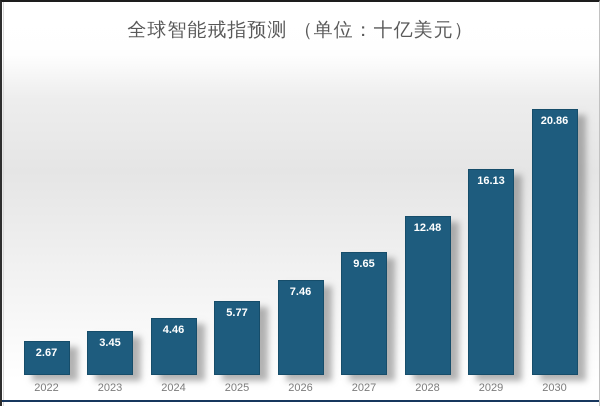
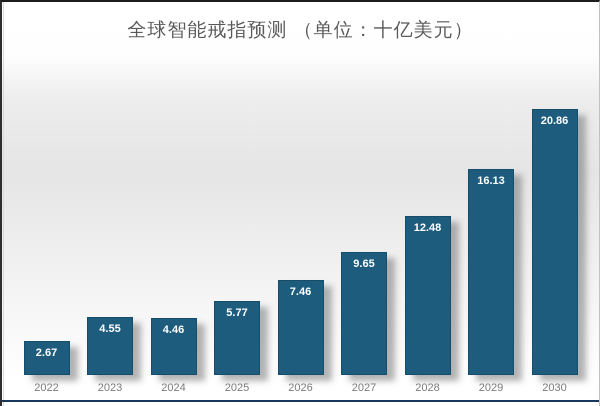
2023: 3.45 -> 4.55
